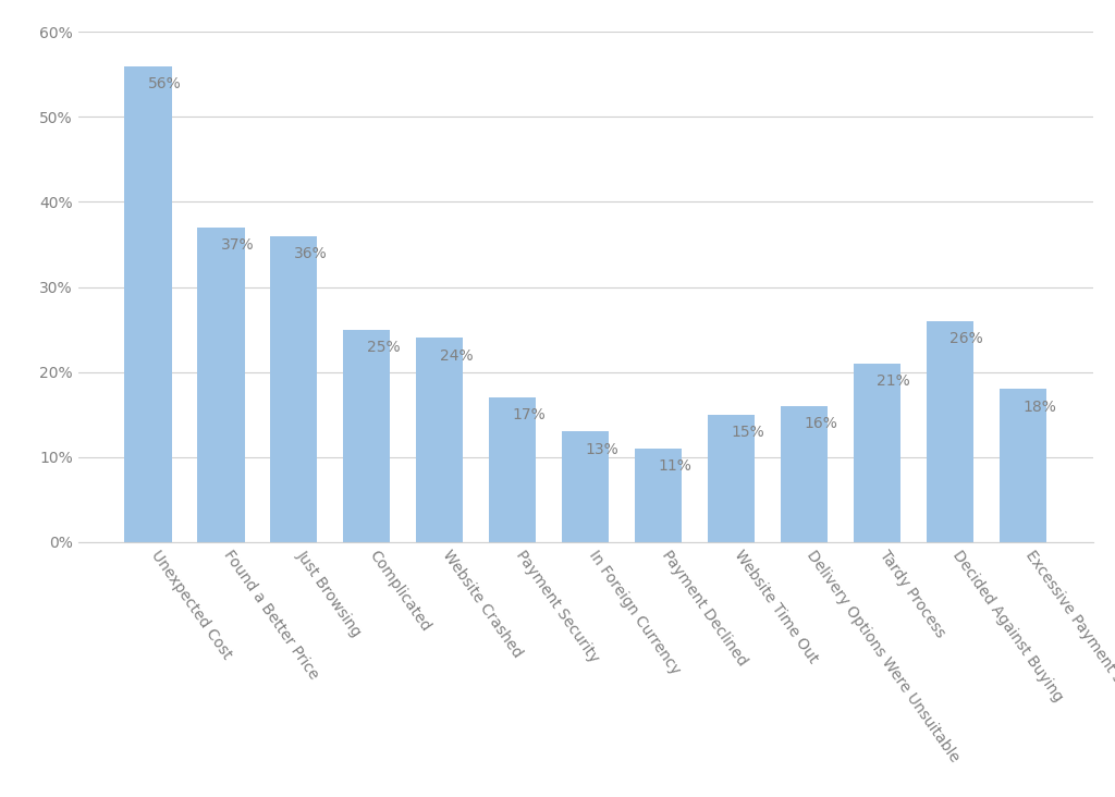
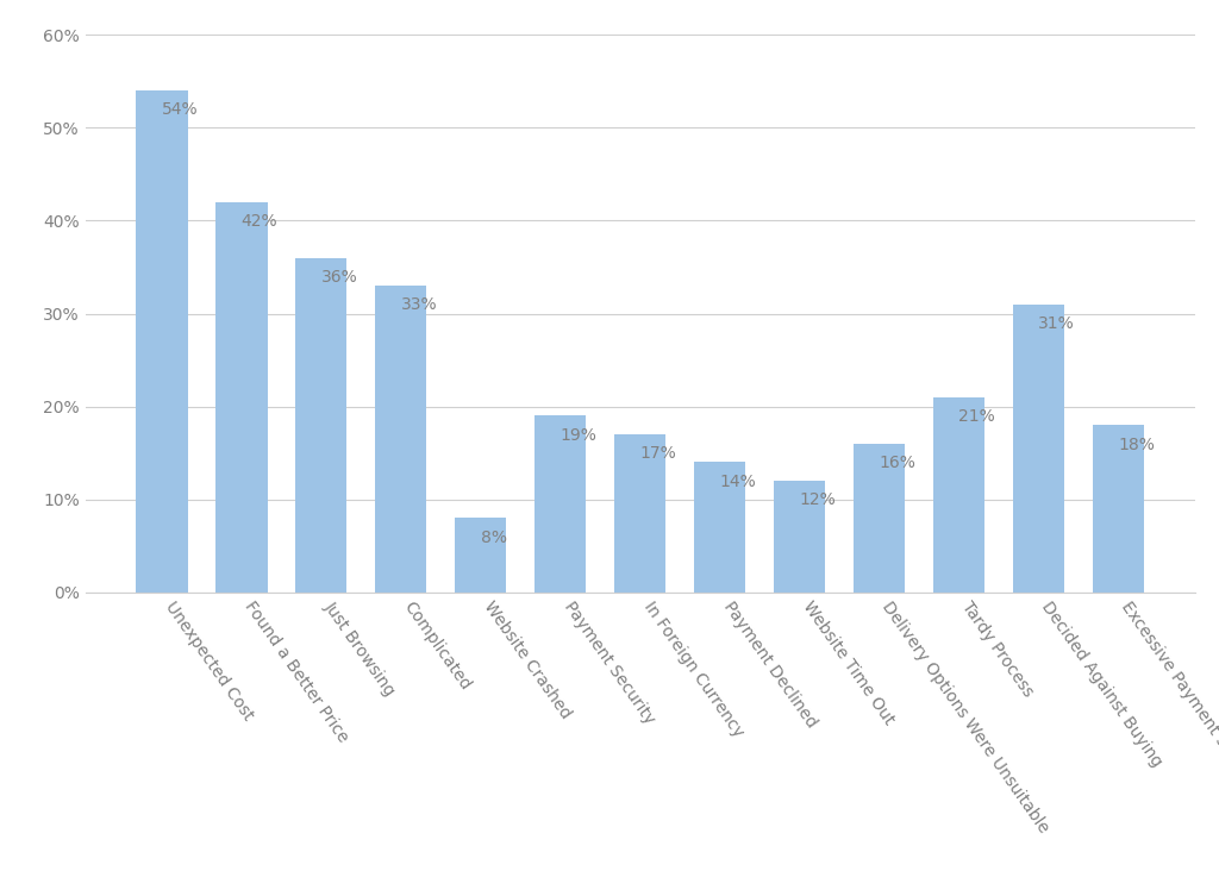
Unexpected Cost: 56% -> 54%
Found a Better Price: 37% -> 42%
Complicated: 25% -> 33%
Website Crashed: 24% -> 8%
Payment Security: 17% -> 19%
In Foreign Currency: 13% -> 17%
Payment Declined: 11% -> 14%
Website Time Out: 15% -> 12%
Decided Against Buying: 26% -> 31%
